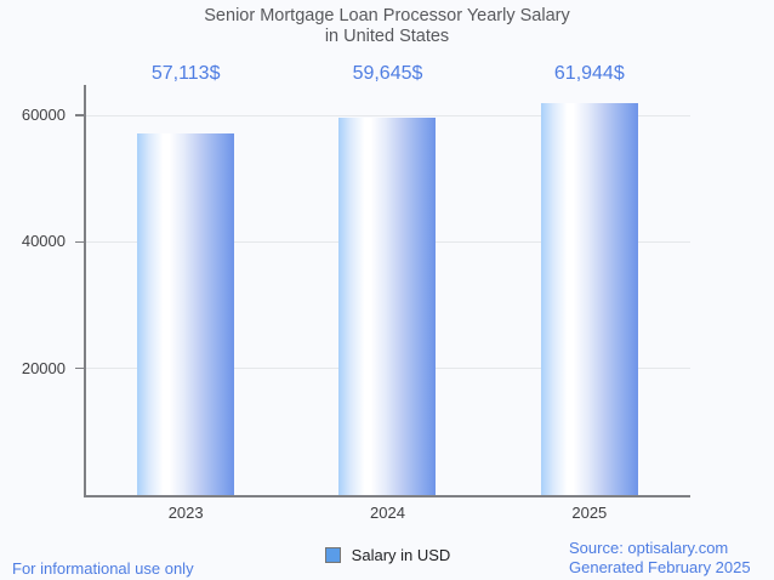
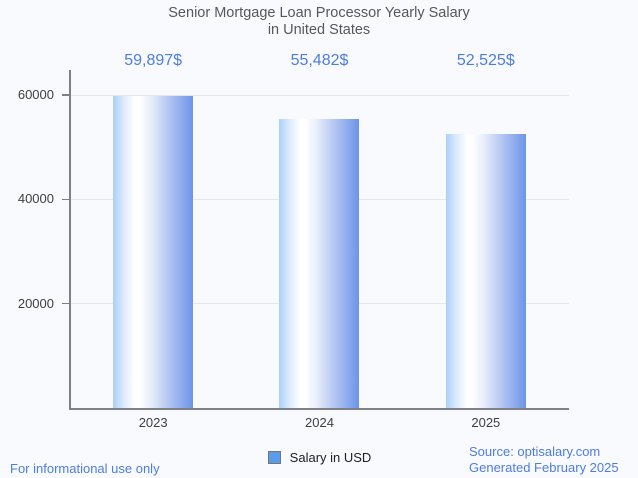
2023: 57,113 -> 59,897
2024: 59,645 -> 55,482
2025: 61,944 -> 52,525
